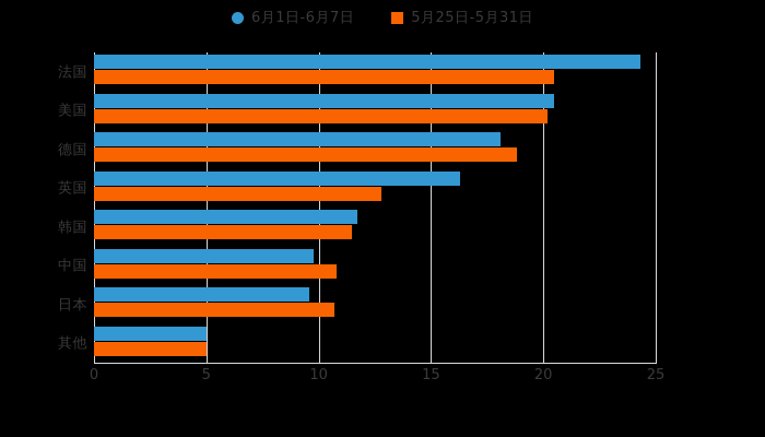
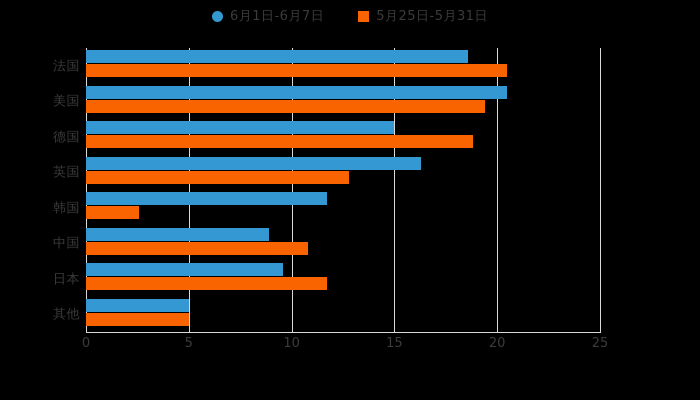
6月1日-6月7日/法国: 24.3 -> 18.6
5月25日-5月31日/美国: 20.2 -> 19.4
6月1日-6月7日/德国: 18.1 -> 15.0
5月25日-5月31日/韩国: 11.5 -> 2.6
6月1日-6月7日/中国: 9.8 -> 8.9
5月25日-5月31日/日本: 10.7 -> 11.7
